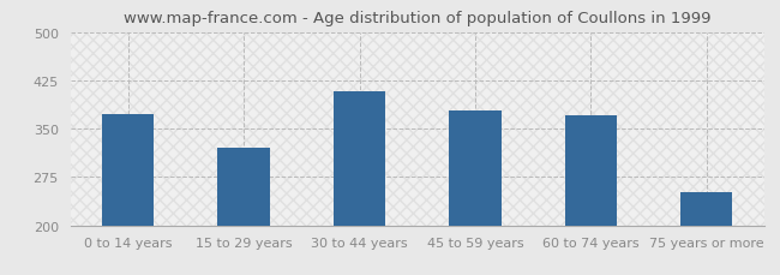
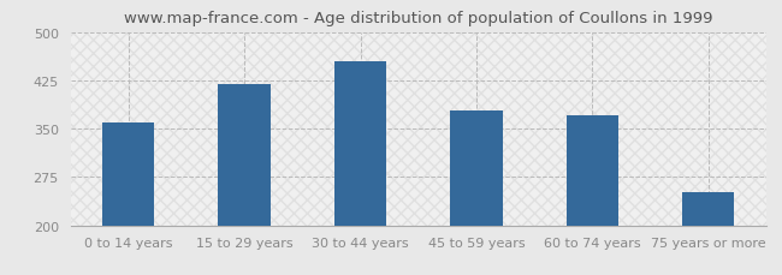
0 to 14 years: 372 -> 360
15 to 29 years: 320 -> 420
30 to 44 years: 408 -> 455
